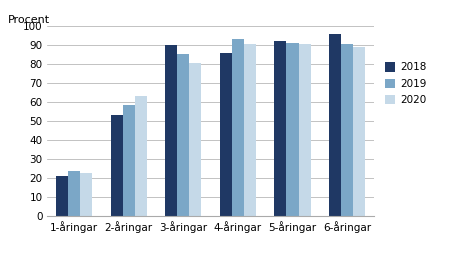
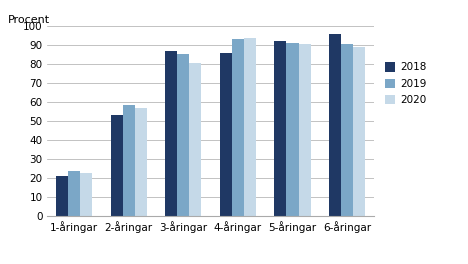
2020/2-åringar: 64 -> 57
2018/3-åringar: 90 -> 87
2020/4-åringar: 90 -> 94
